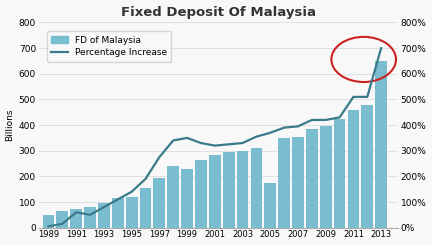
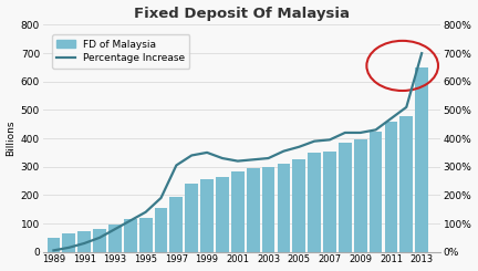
Percentage Increase/1991: 60% -> 30%
Percentage Increase/1997: 275% -> 305%
FD of Malaysia/1999: 230 -> 255
FD of Malaysia/2005: 175 -> 325
Percentage Increase/2011: 510% -> 470%
